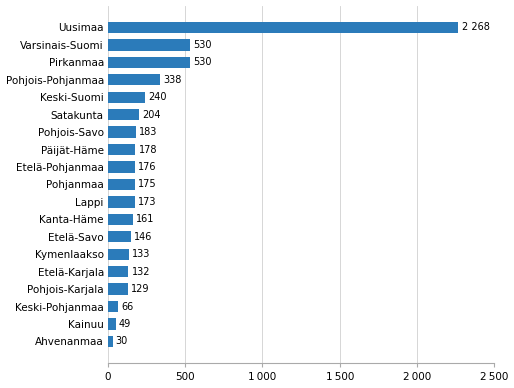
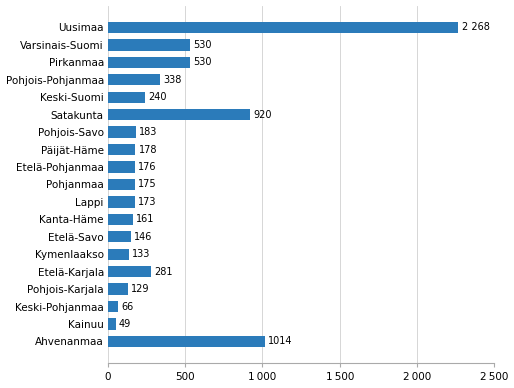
Satakunta: 204 -> 920
Etelä-Karjala: 132 -> 281
Ahvenanmaa: 30 -> 1014
